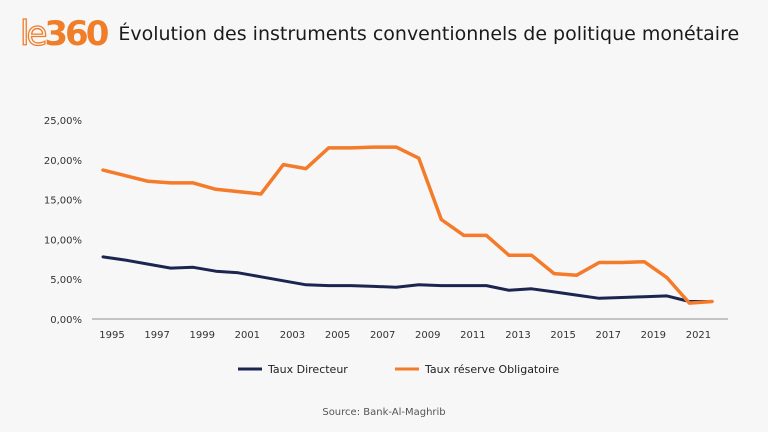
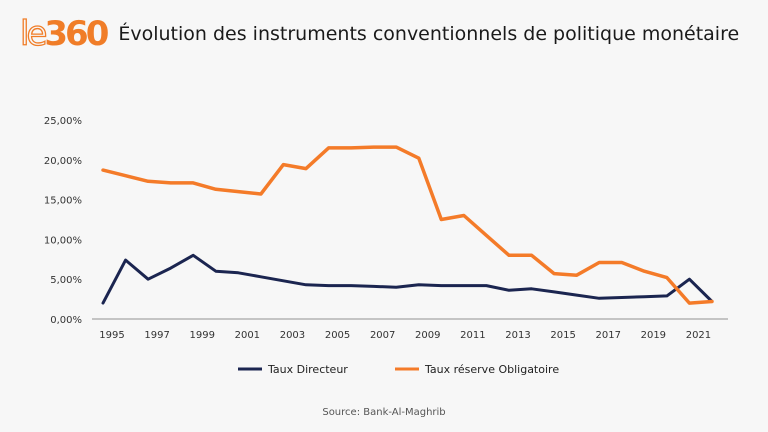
Taux Directeur/1995: 8% -> 2%
Taux Directeur/1997: 7% -> 5%
Taux Directeur/1999: 6% -> 8%
Taux réserve Obligatoire/2011: 10% -> 13%
Taux réserve Obligatoire/2019: 7% -> 6%
Taux Directeur/2021: 2% -> 5%
